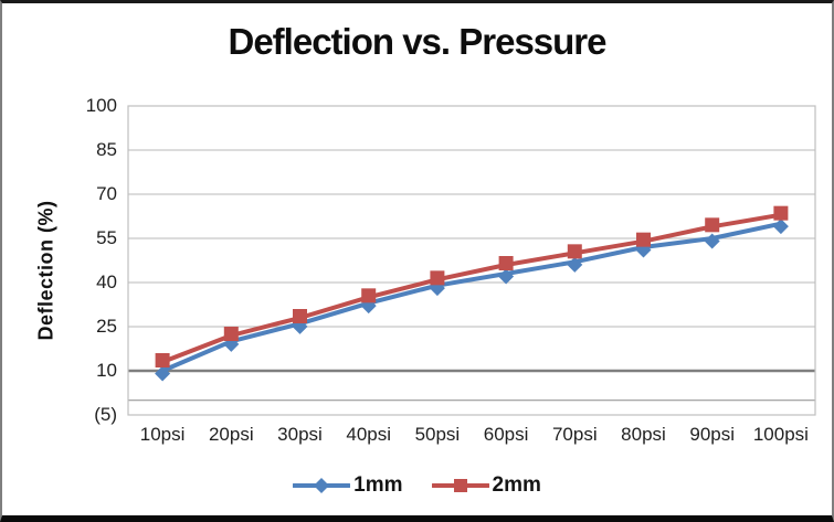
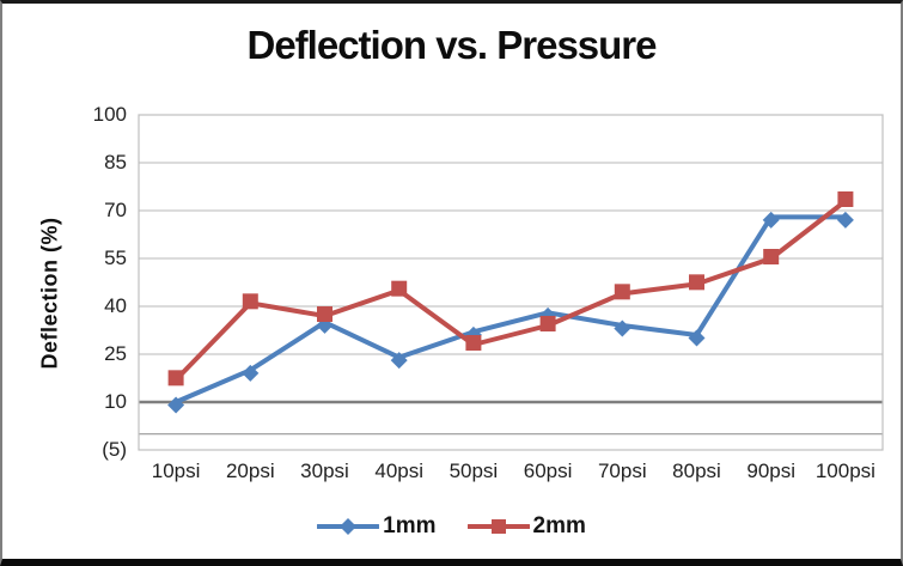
2mm/10psi: 13 -> 17
2mm/20psi: 22 -> 41
1mm/30psi: 26 -> 35
2mm/30psi: 28 -> 37
1mm/40psi: 33 -> 24
2mm/40psi: 35 -> 45
1mm/50psi: 39 -> 32
2mm/50psi: 41 -> 28
1mm/60psi: 43 -> 38
2mm/60psi: 46 -> 34
1mm/70psi: 47 -> 34
2mm/70psi: 50 -> 44
1mm/80psi: 52 -> 31
2mm/80psi: 54 -> 47
1mm/90psi: 55 -> 68
2mm/90psi: 59 -> 55
1mm/100psi: 60 -> 68
2mm/100psi: 63 -> 73
